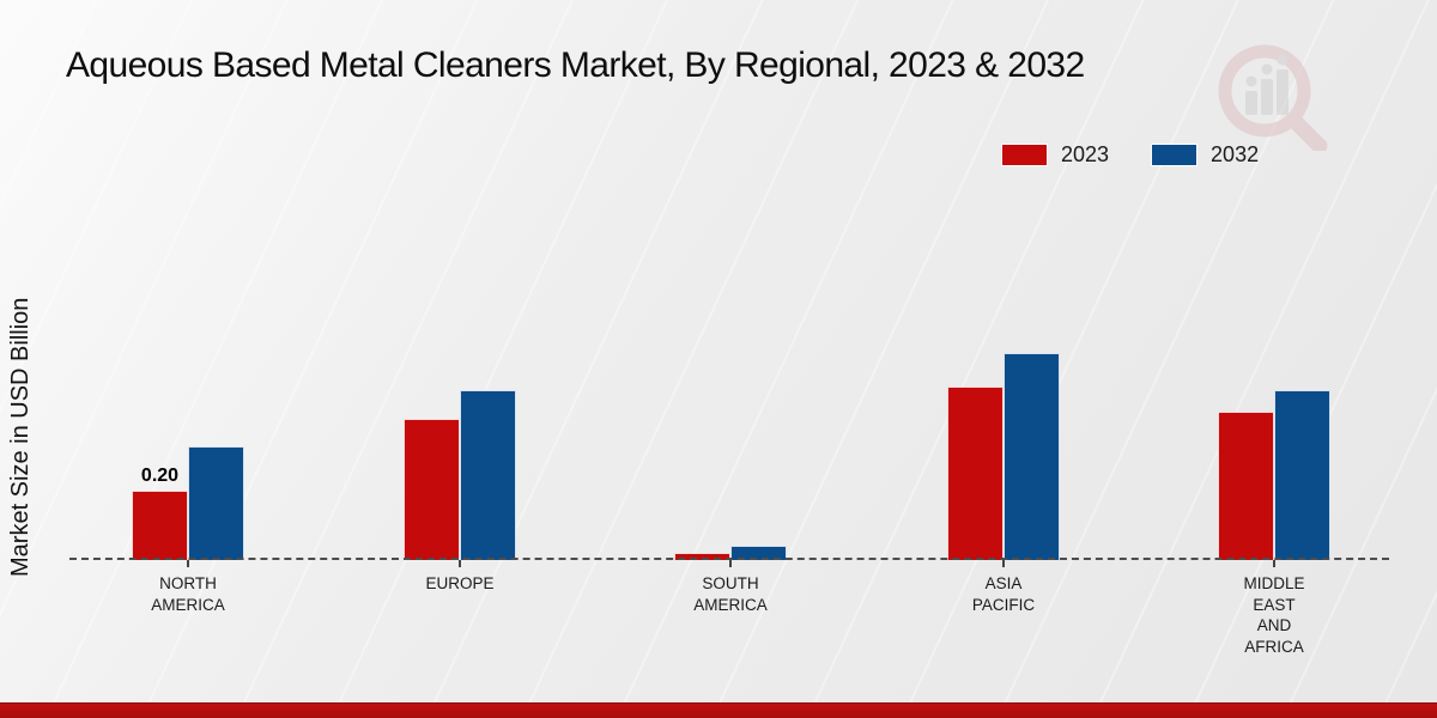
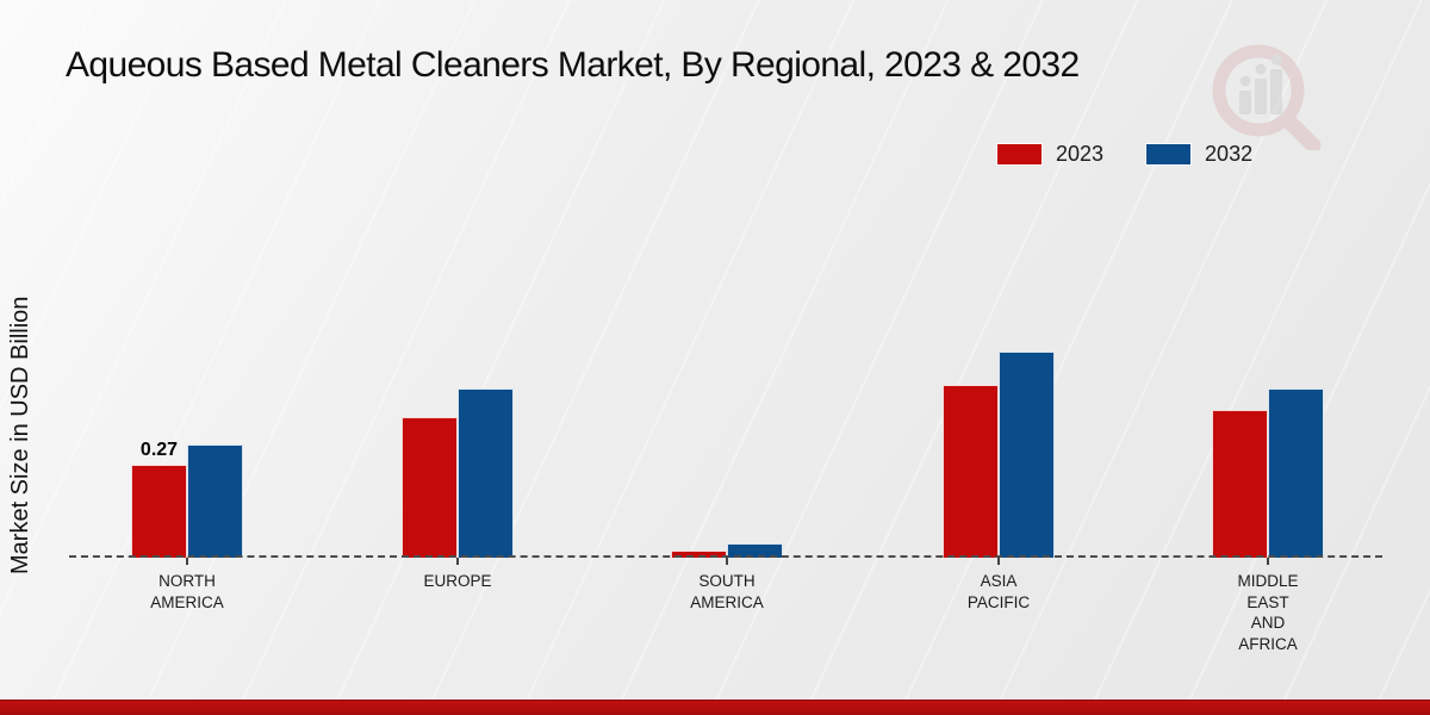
2023/NORTH AMERICA: 0.20 -> 0.27
